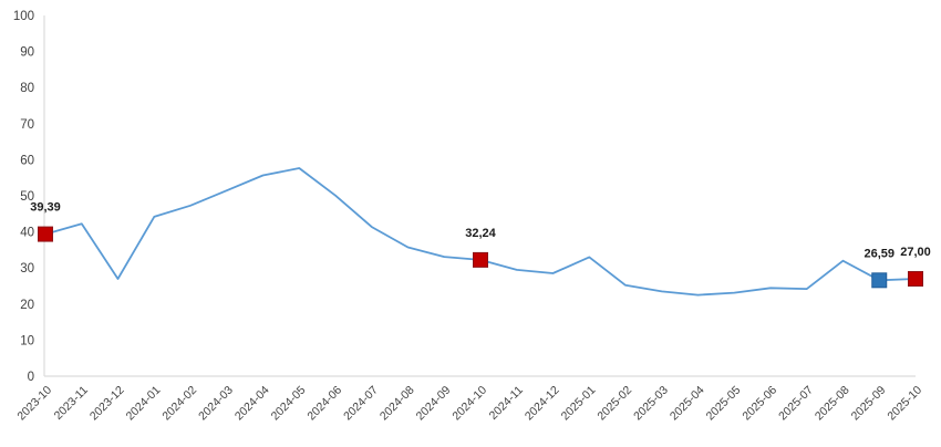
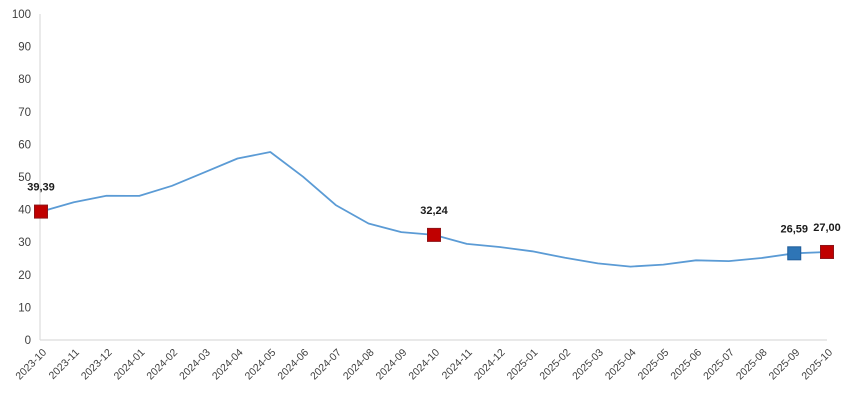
2023-12: 27 -> 44
2025-01: 33 -> 27
2025-08: 32 -> 25
